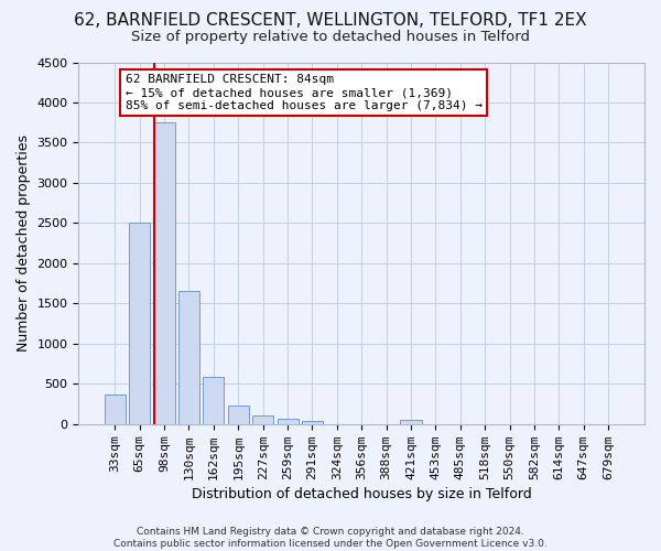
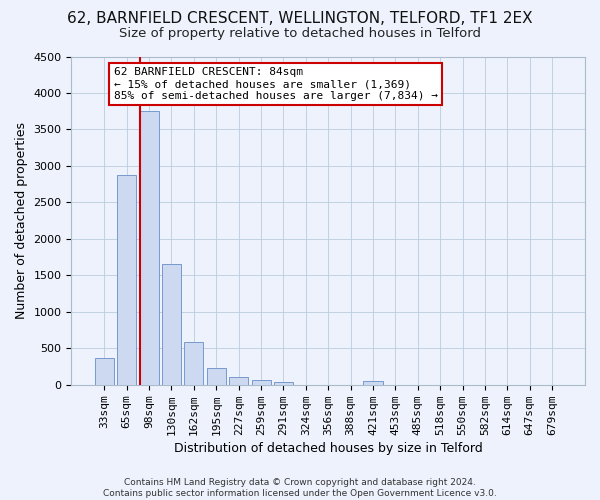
65sqm: 2500 -> 2880
